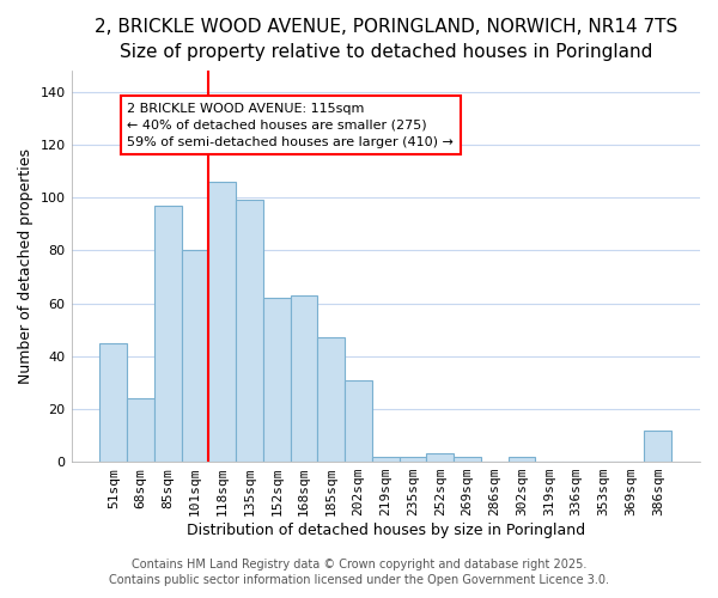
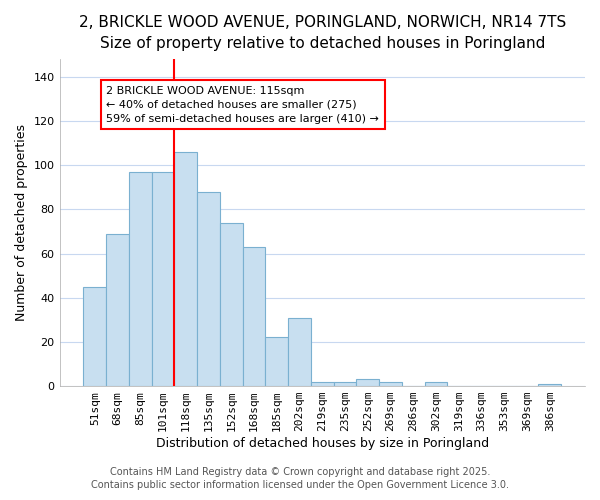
68sqm: 24 -> 69
101sqm: 80 -> 97
135sqm: 99 -> 88
152sqm: 62 -> 74
185sqm: 47 -> 22
386sqm: 12 -> 1
